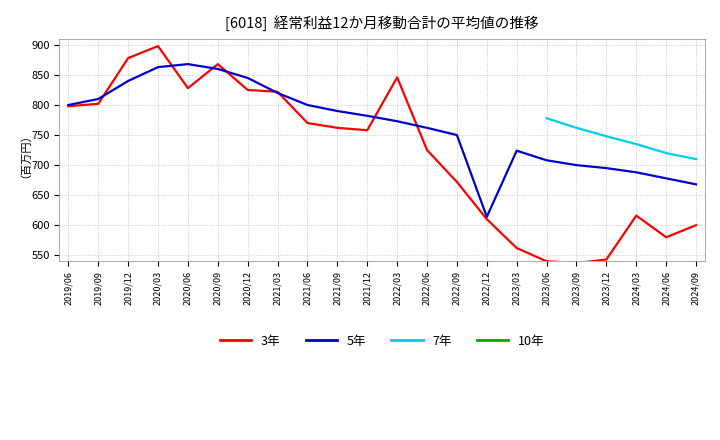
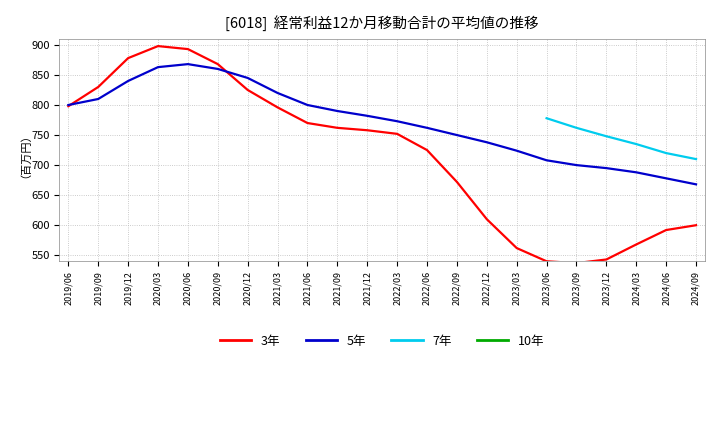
3年/2019/09: 802 -> 830
3年/2020/06: 828 -> 893
3年/2021/03: 822 -> 796
3年/2022/03: 846 -> 752
5年/2022/12: 614 -> 738
3年/2024/03: 616 -> 568
3年/2024/06: 580 -> 592
